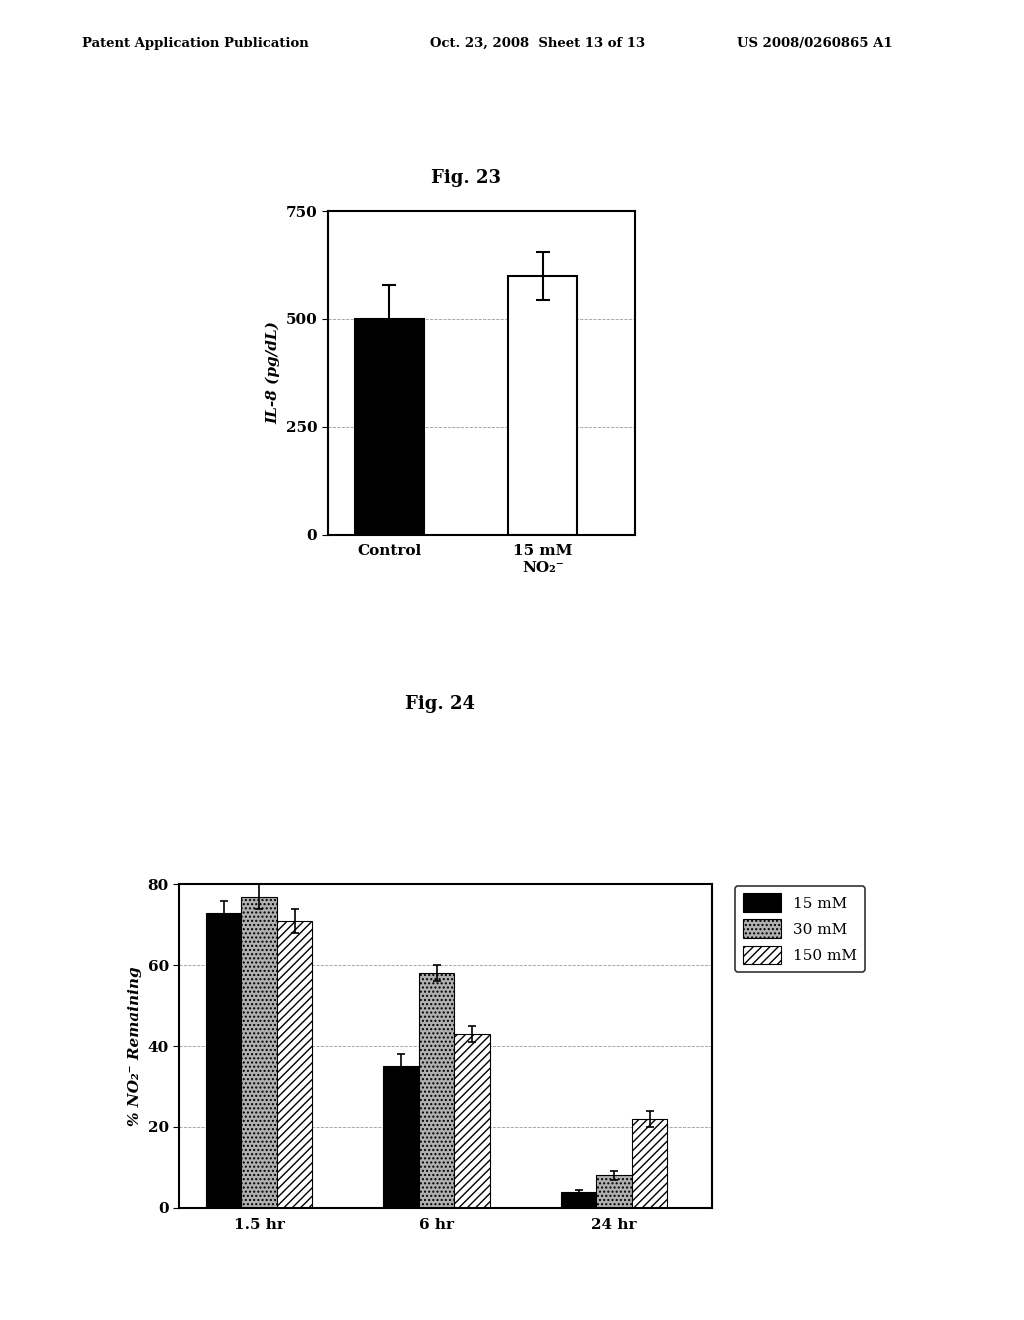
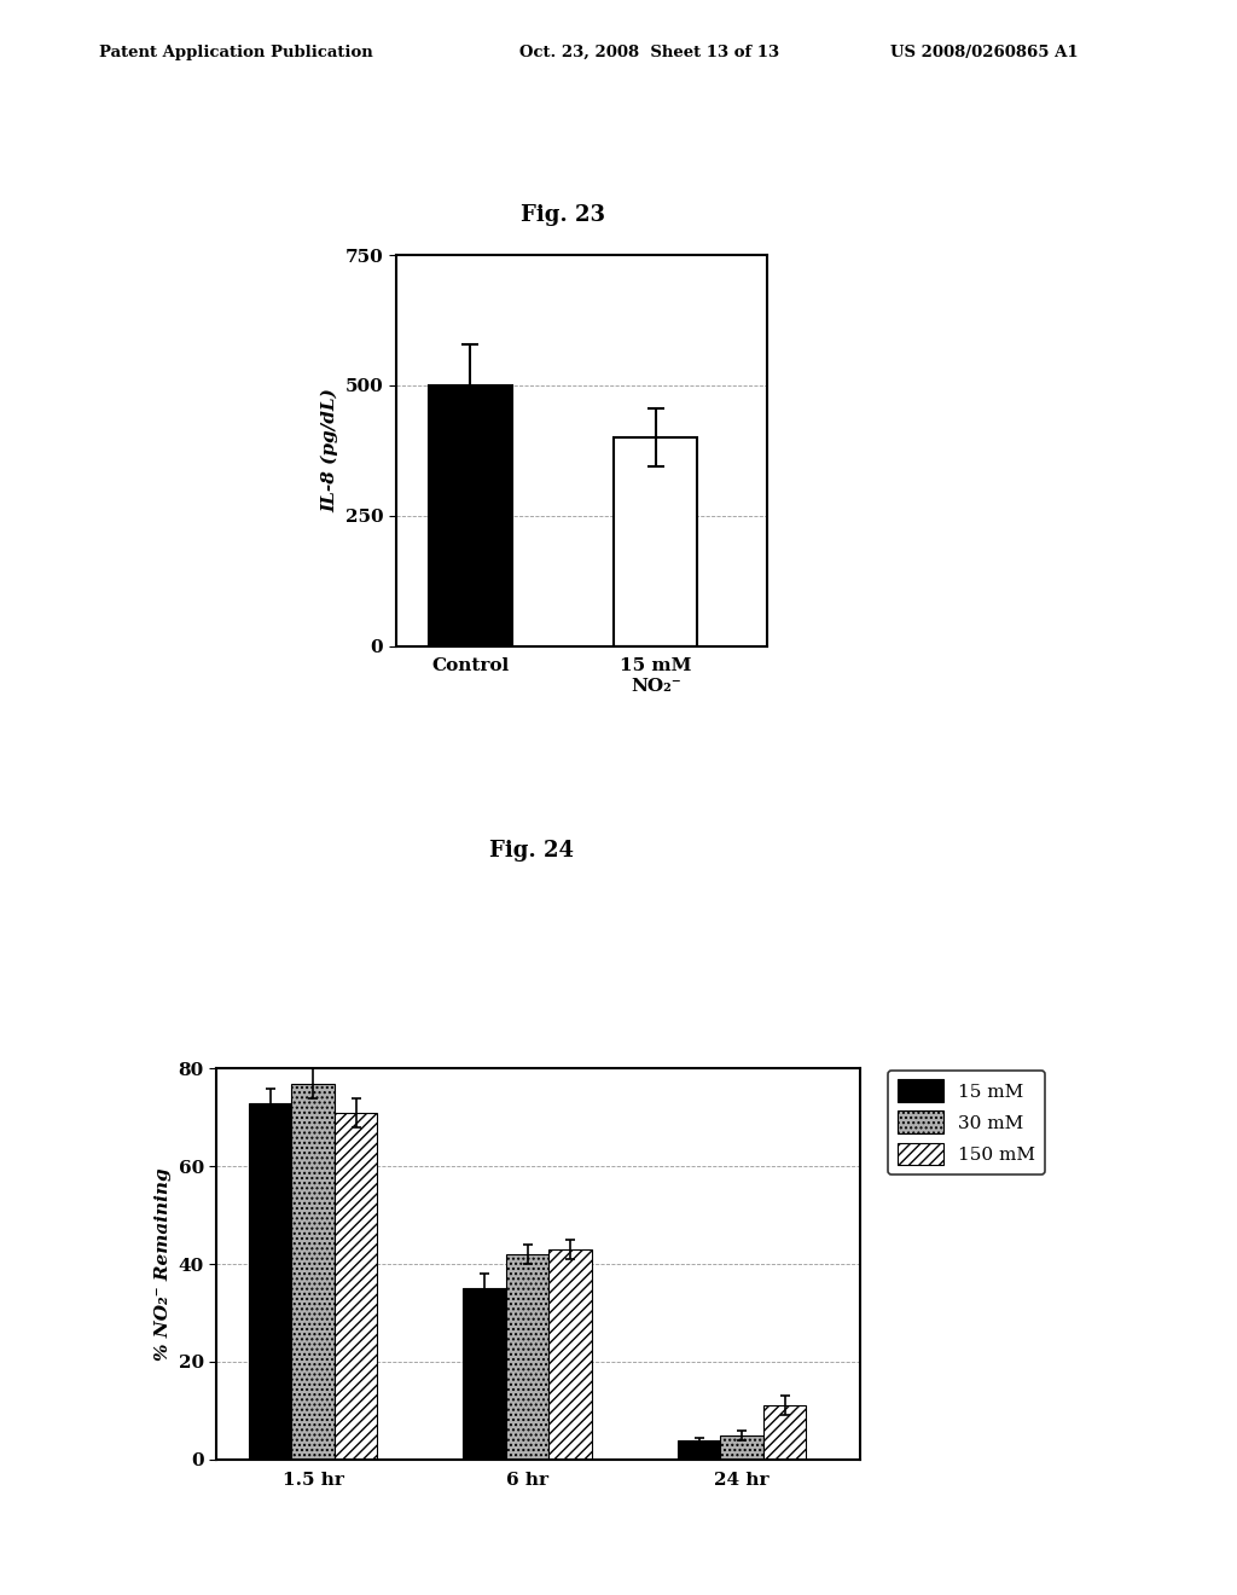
15 mM NO₂⁻: 600 -> 400
30 mM/6 hr: 58 -> 42
30 mM/24 hr: 8 -> 5
150 mM/24 hr: 22 -> 11
